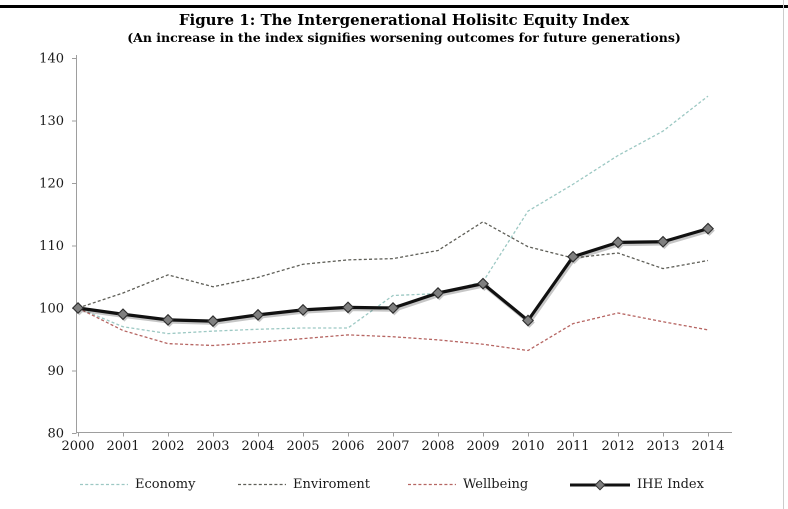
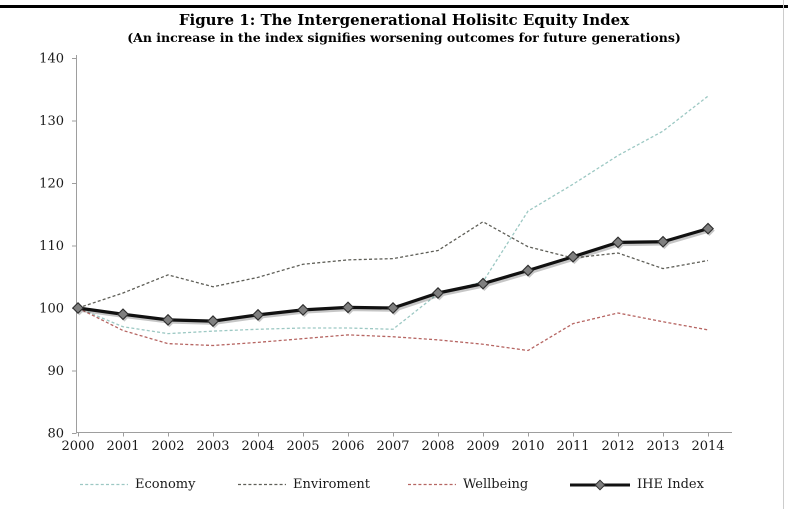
Economy/2007: 102 -> 97
IHE Index/2010: 98 -> 106
